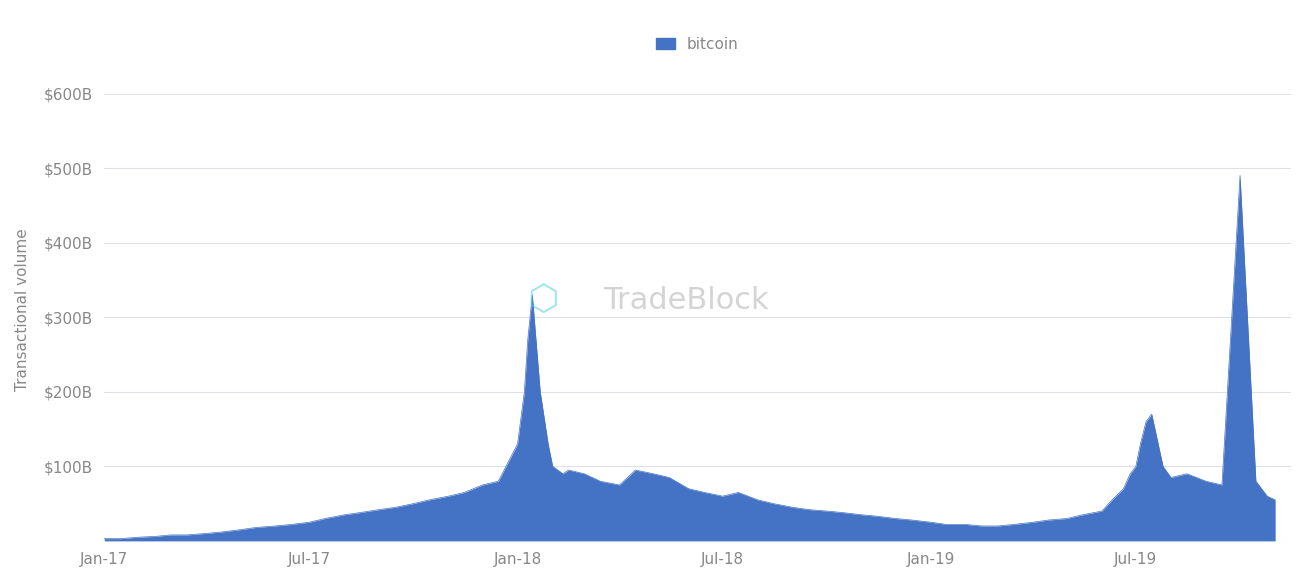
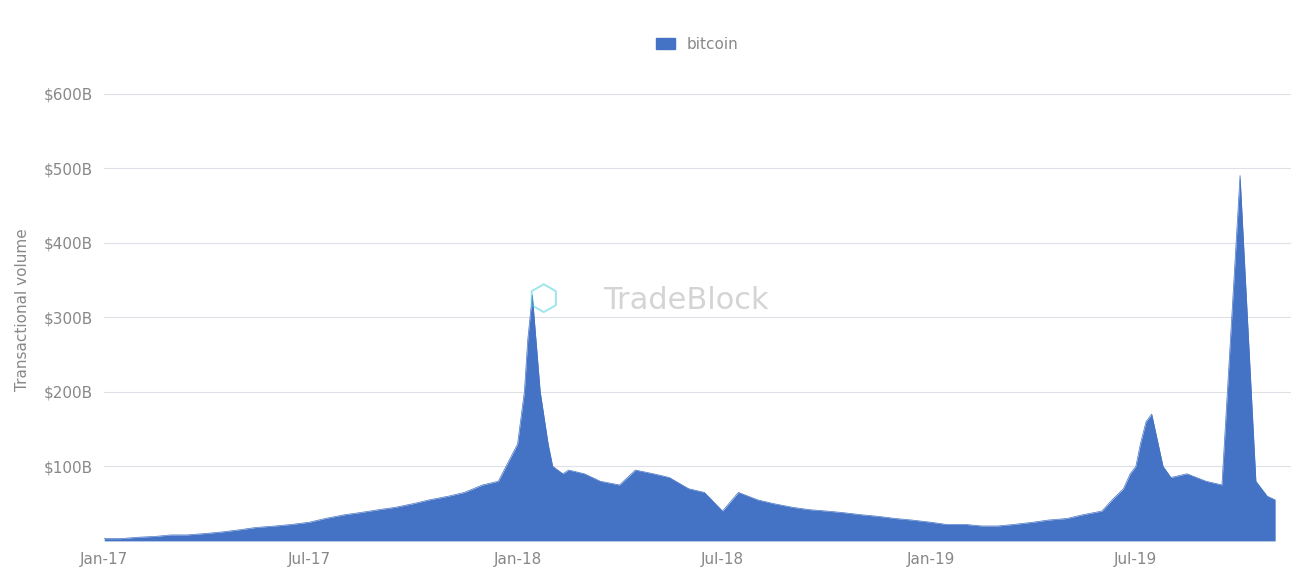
Jul-18: $60B -> $40B
